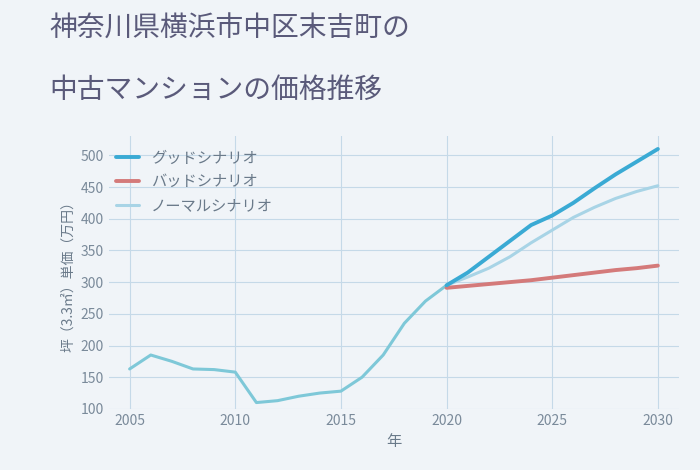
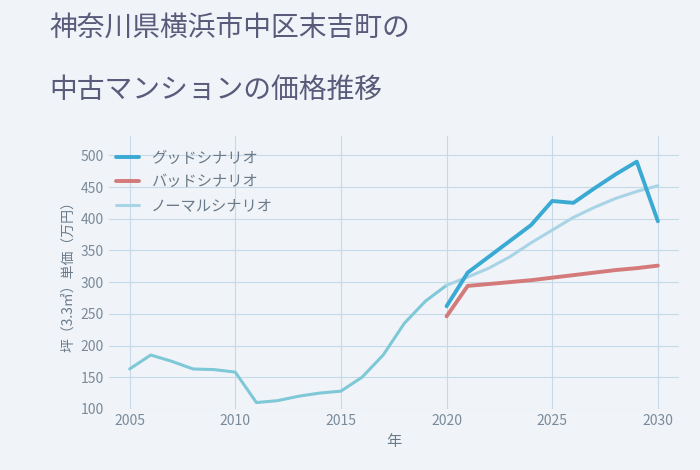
グッドシナリオ/2020: 295 -> 262
バッドシナリオ/2020: 291 -> 246
グッドシナリオ/2025: 405 -> 428
グッドシナリオ/2030: 510 -> 396
